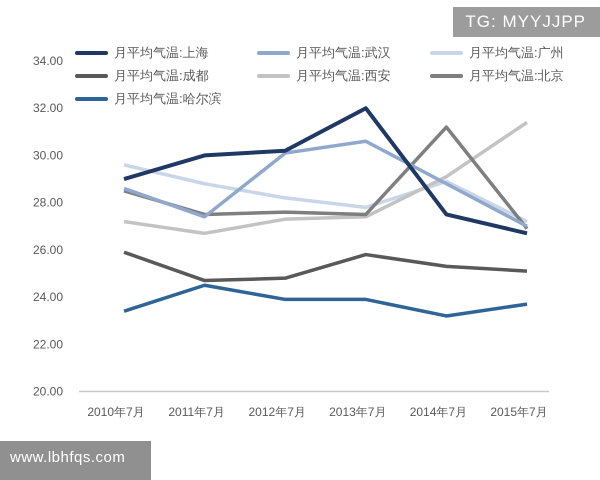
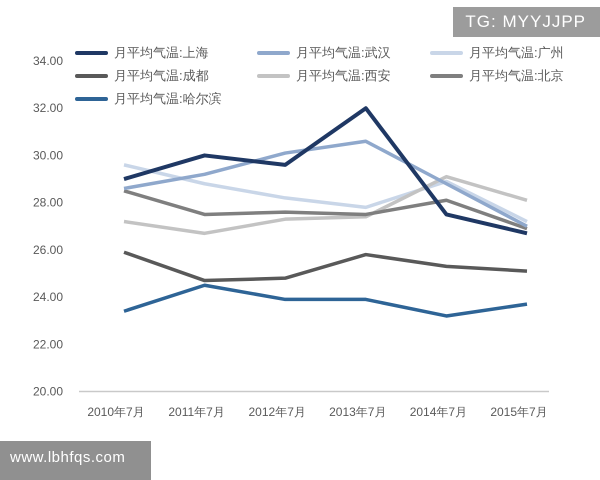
月平均气温:武汉/2011年7月: 27.4 -> 29.2
月平均气温:上海/2012年7月: 30.2 -> 29.6
月平均气温:北京/2014年7月: 31.2 -> 28.1
月平均气温:西安/2015年7月: 31.4 -> 28.1
